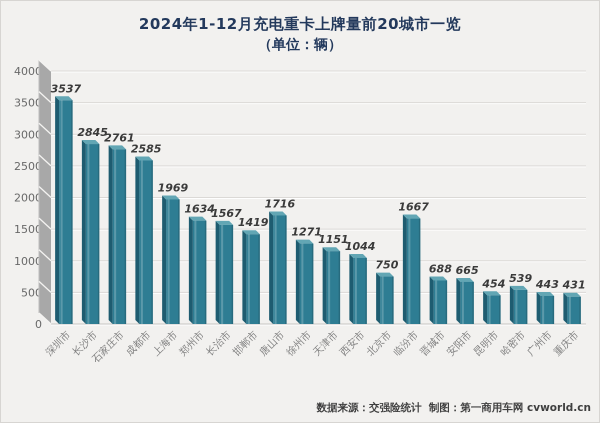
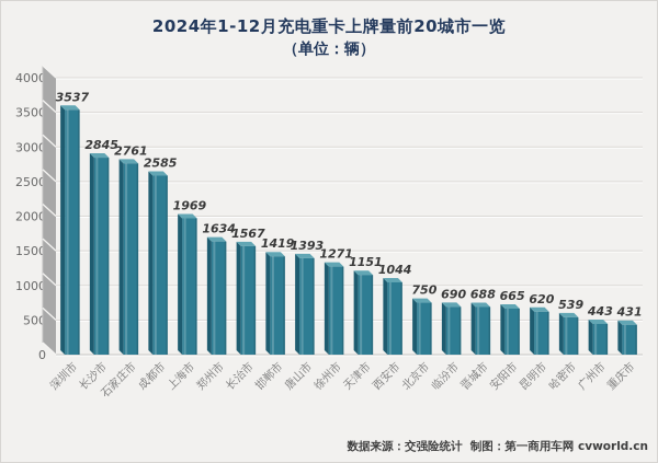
唐山市: 1716 -> 1393
临汾市: 1667 -> 690
昆明市: 454 -> 620
